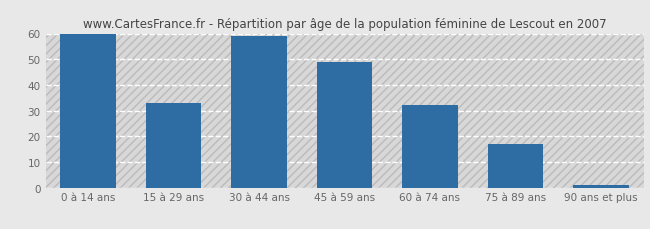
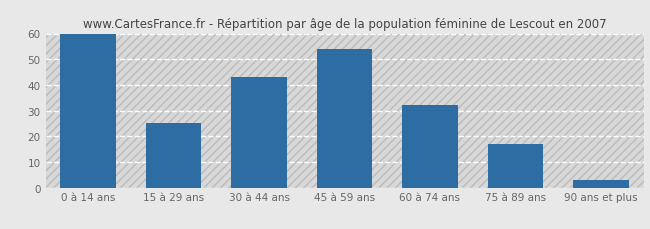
15 à 29 ans: 33 -> 25
30 à 44 ans: 59 -> 43
45 à 59 ans: 49 -> 54
90 ans et plus: 1 -> 3
